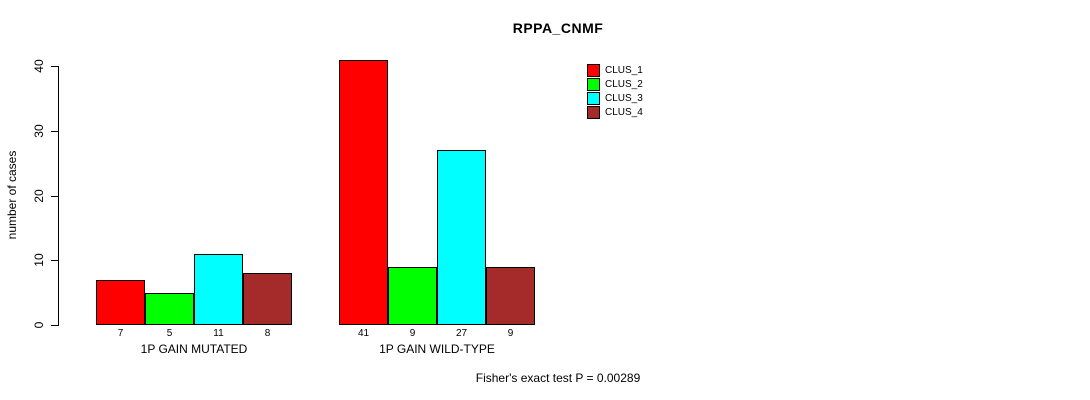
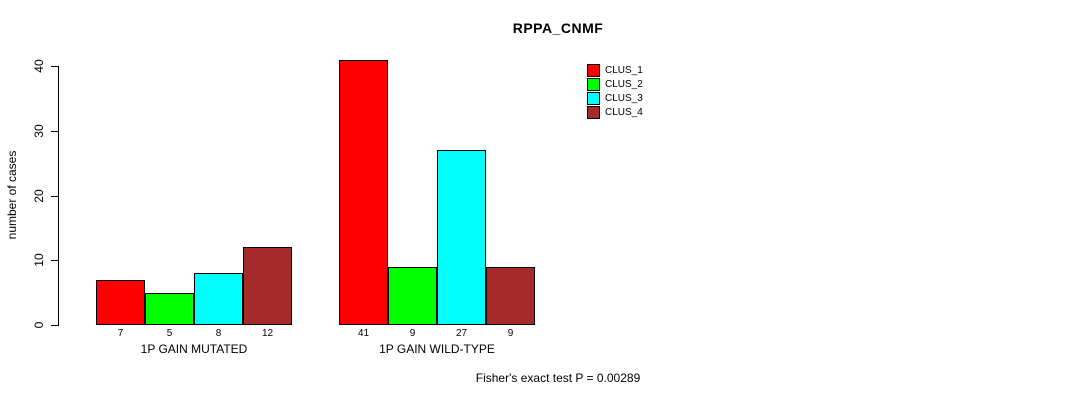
CLUS_3/1P GAIN MUTATED: 11 -> 8
CLUS_4/1P GAIN MUTATED: 8 -> 12
